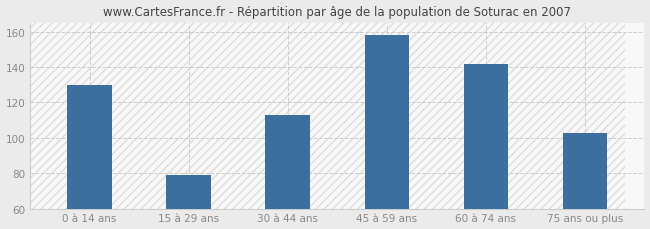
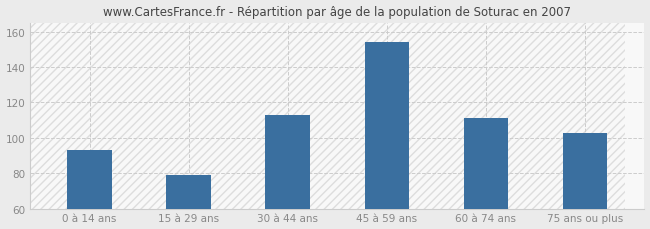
0 à 14 ans: 130 -> 93
45 à 59 ans: 158 -> 154
60 à 74 ans: 142 -> 111
